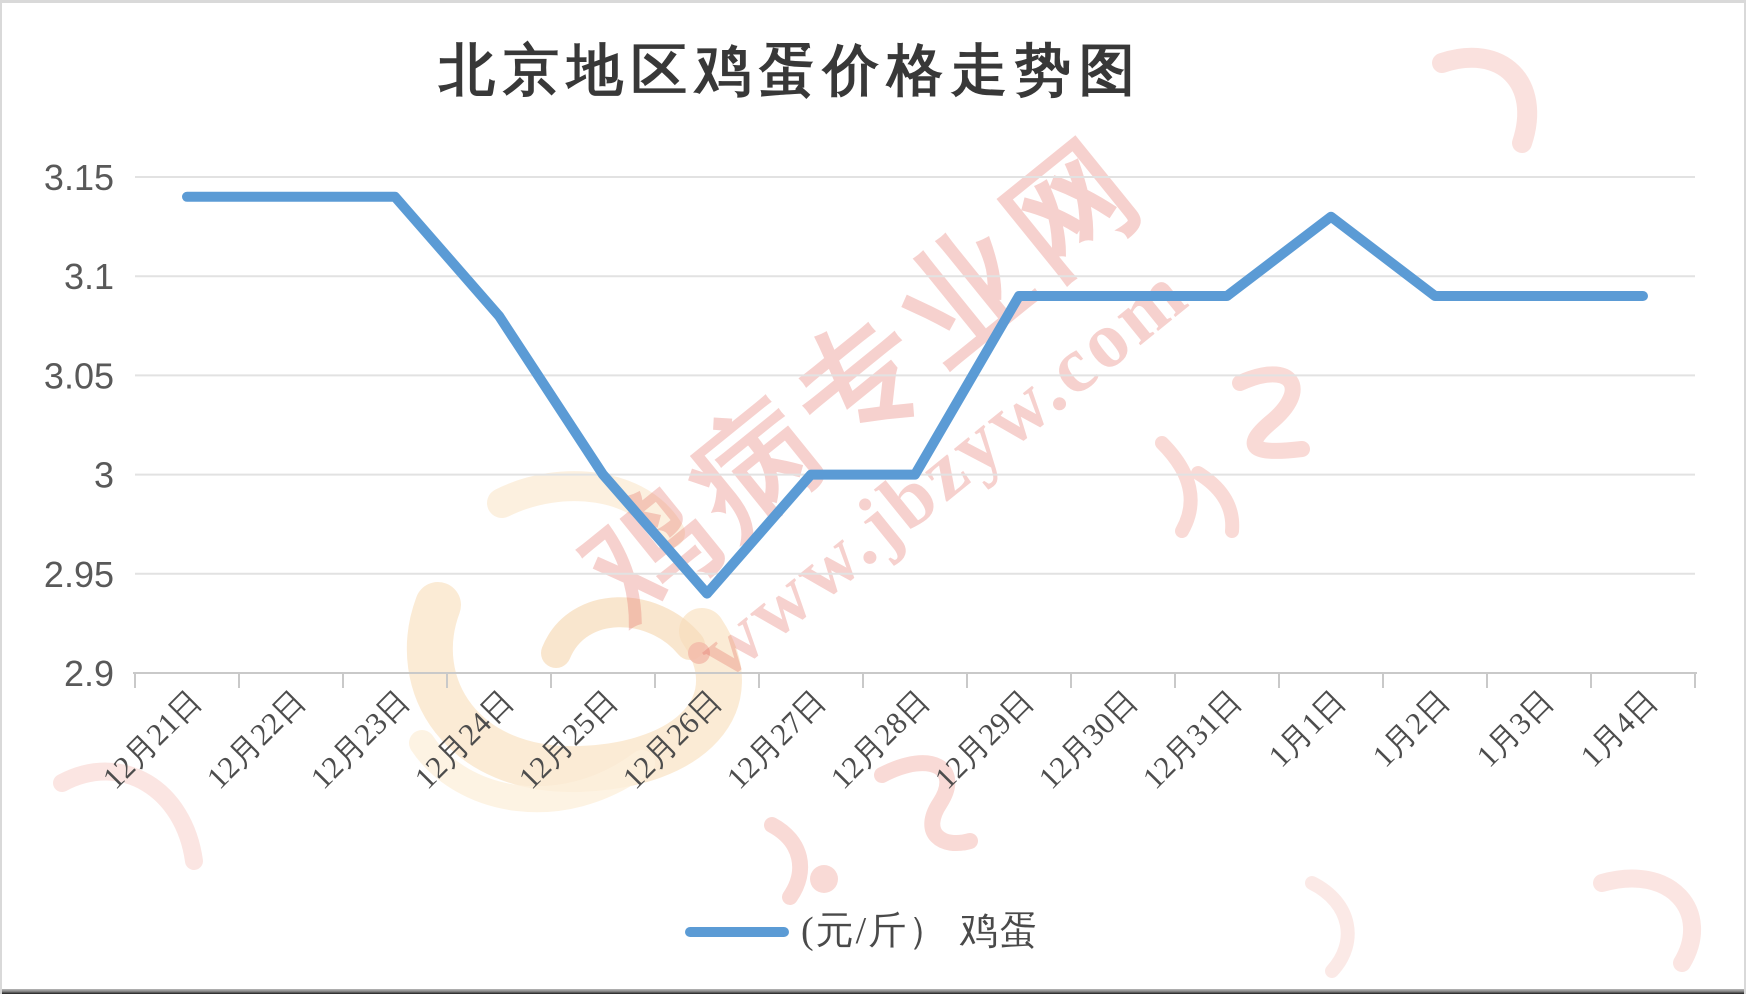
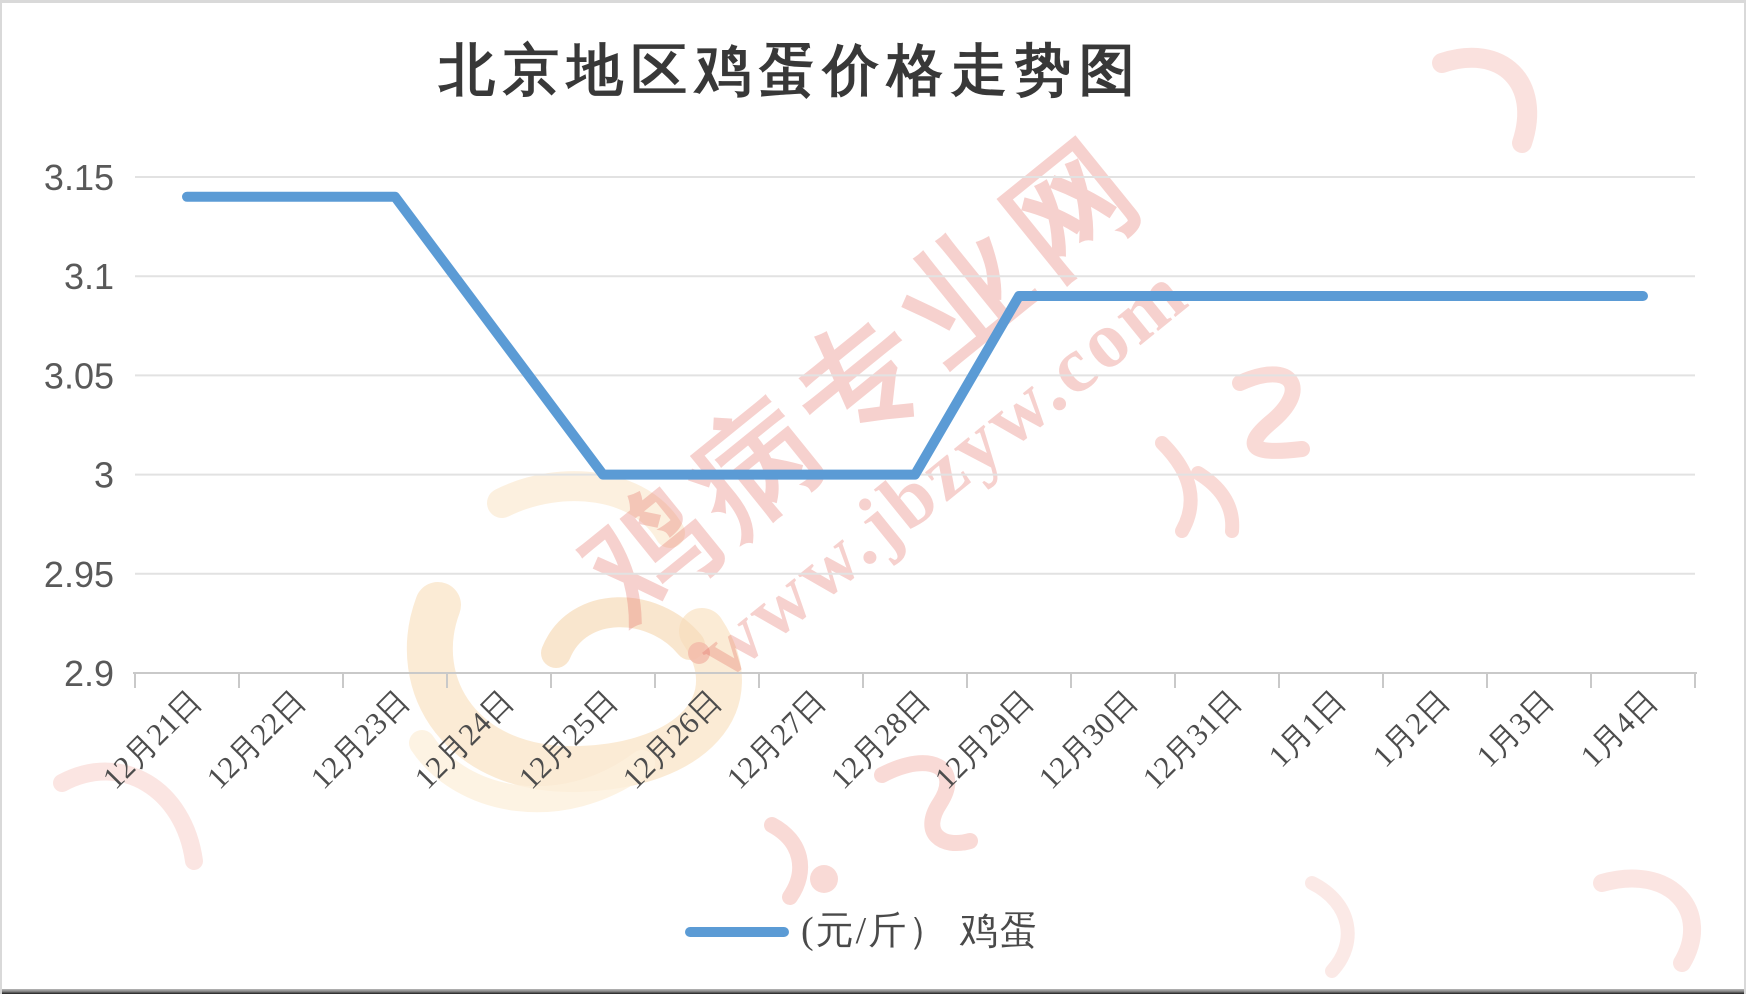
12月24日: 3.08 -> 3.07
12月26日: 2.94 -> 3.00
1月1日: 3.13 -> 3.09
